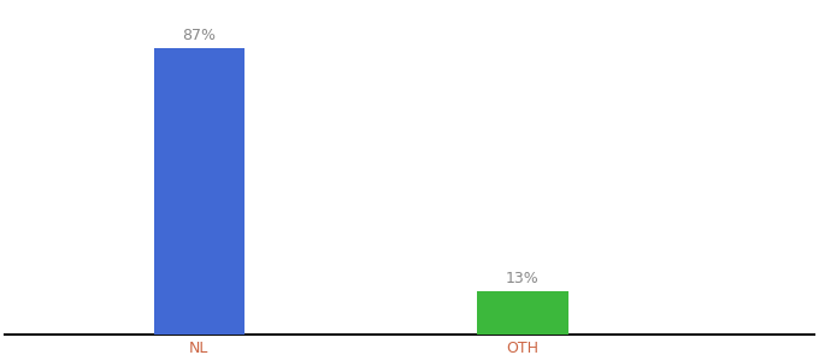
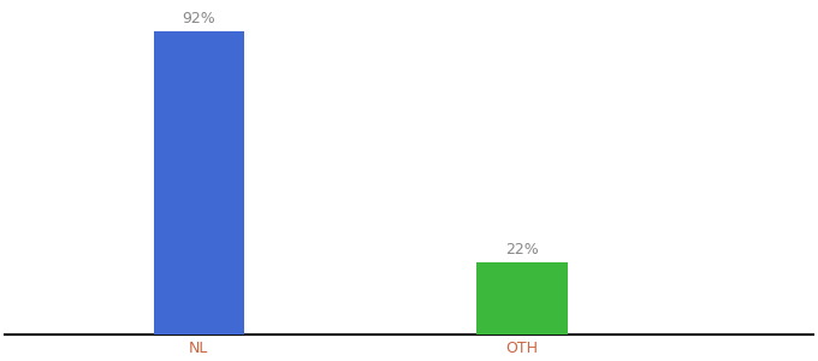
NL: 87% -> 92%
OTH: 13% -> 22%
